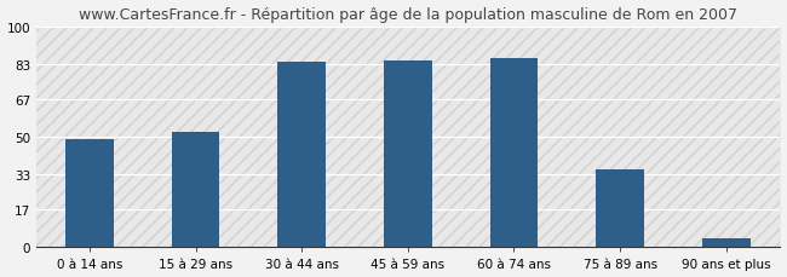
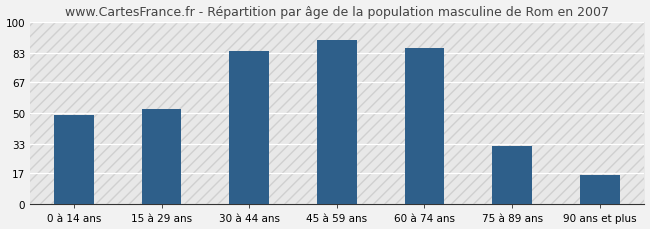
45 à 59 ans: 84 -> 90
75 à 89 ans: 35 -> 32
90 ans et plus: 4 -> 16
